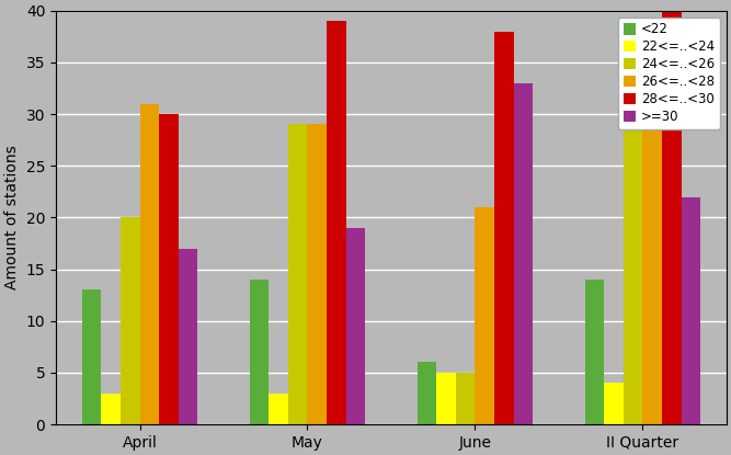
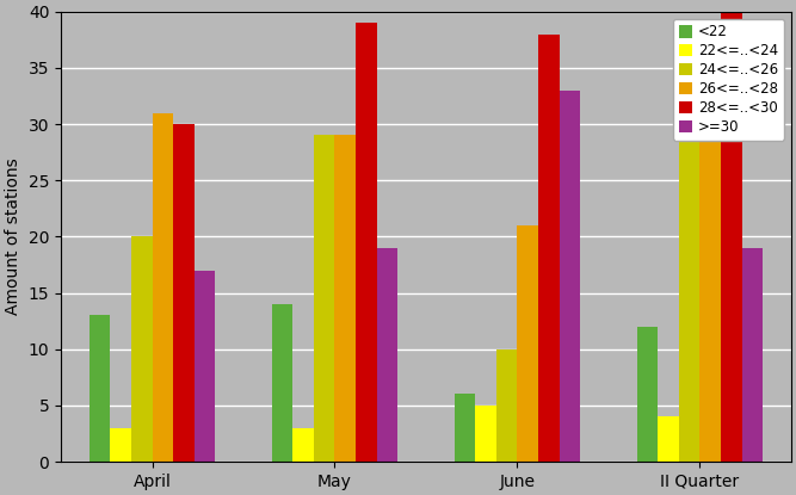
24<=..<26/June: 5 -> 10
<22/II Quarter: 14 -> 12
>=30/II Quarter: 22 -> 19
